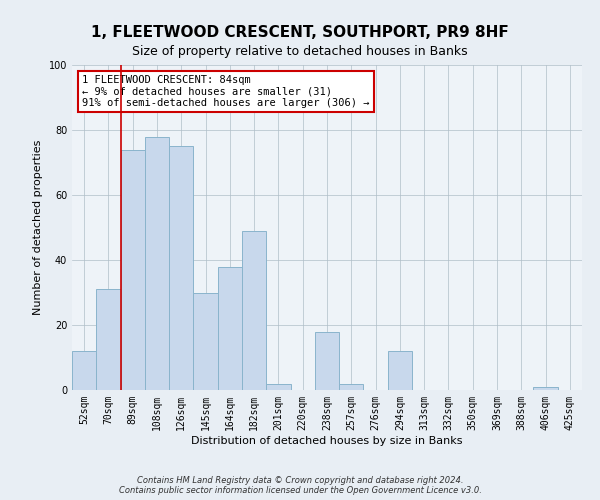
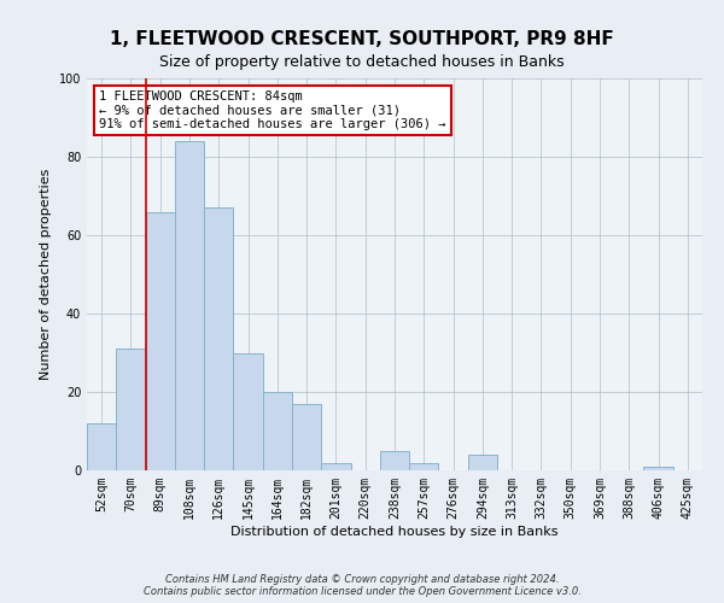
89sqm: 74 -> 66
108sqm: 78 -> 84
126sqm: 75 -> 67
164sqm: 38 -> 20
182sqm: 49 -> 17
238sqm: 18 -> 5
294sqm: 12 -> 4
